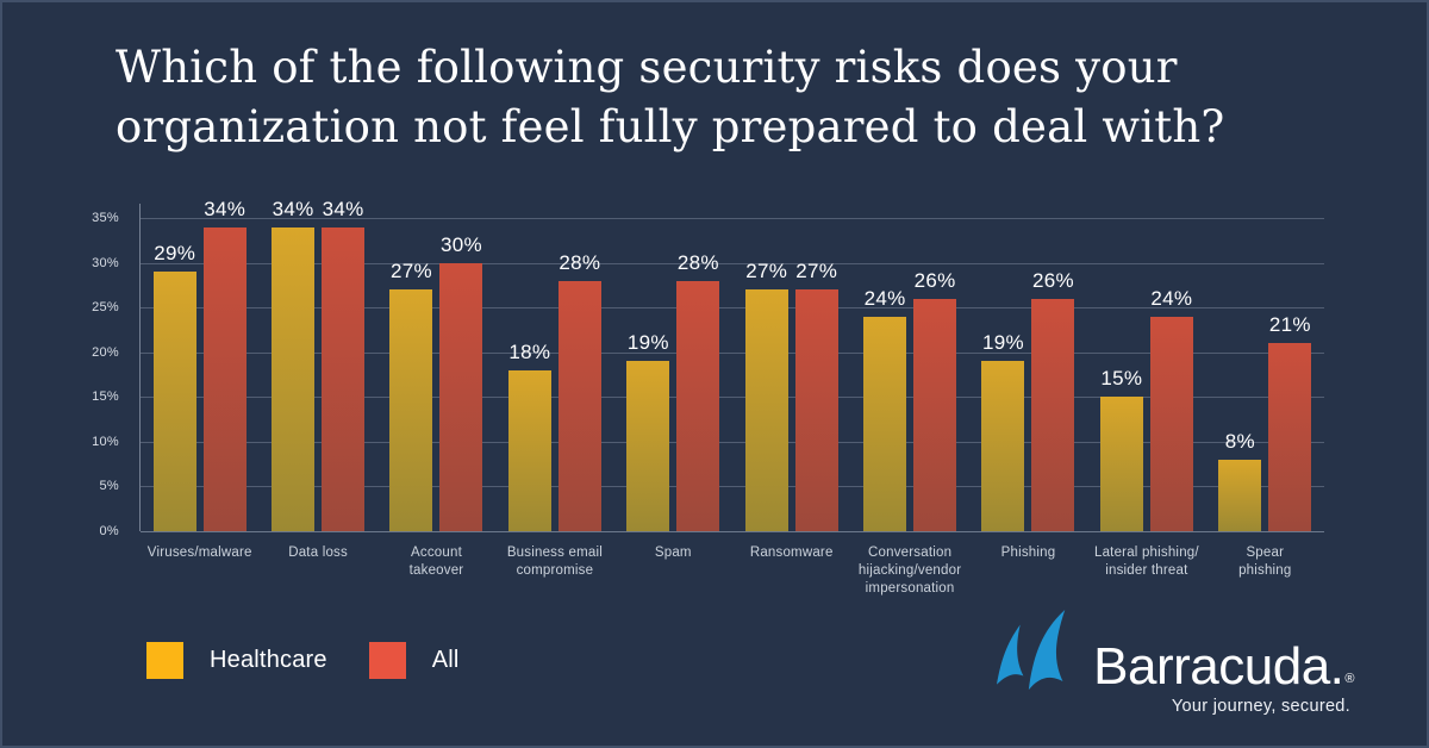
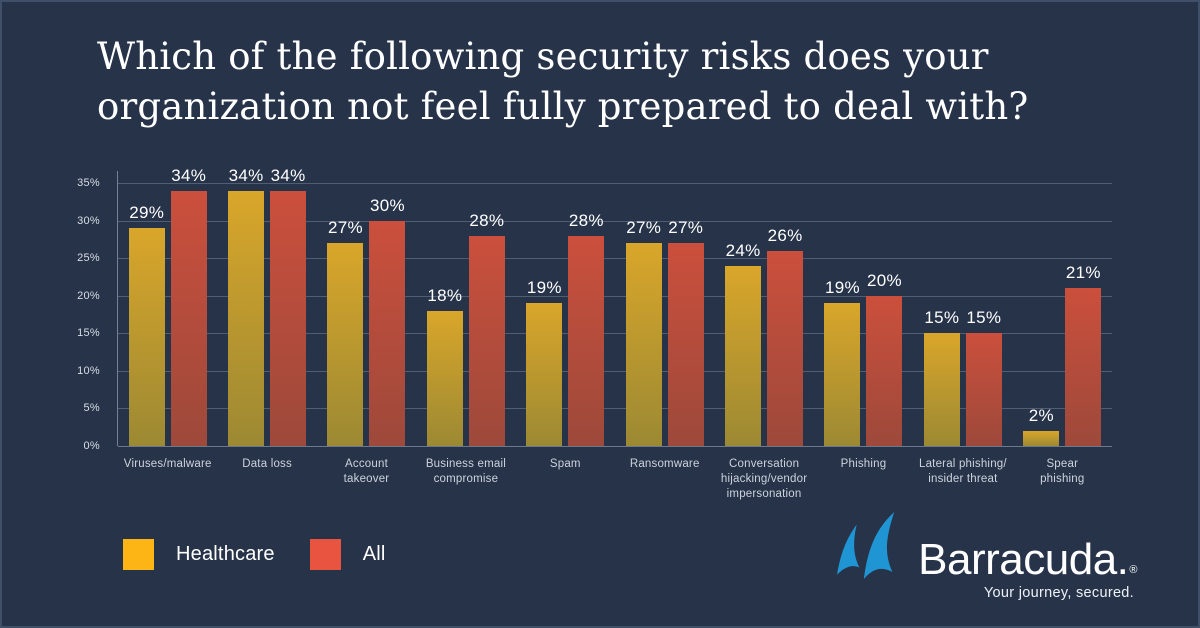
All/Phishing: 26% -> 20%
All/Lateral phishing/insider threat: 24% -> 15%
Healthcare/Spear phishing: 8% -> 2%
